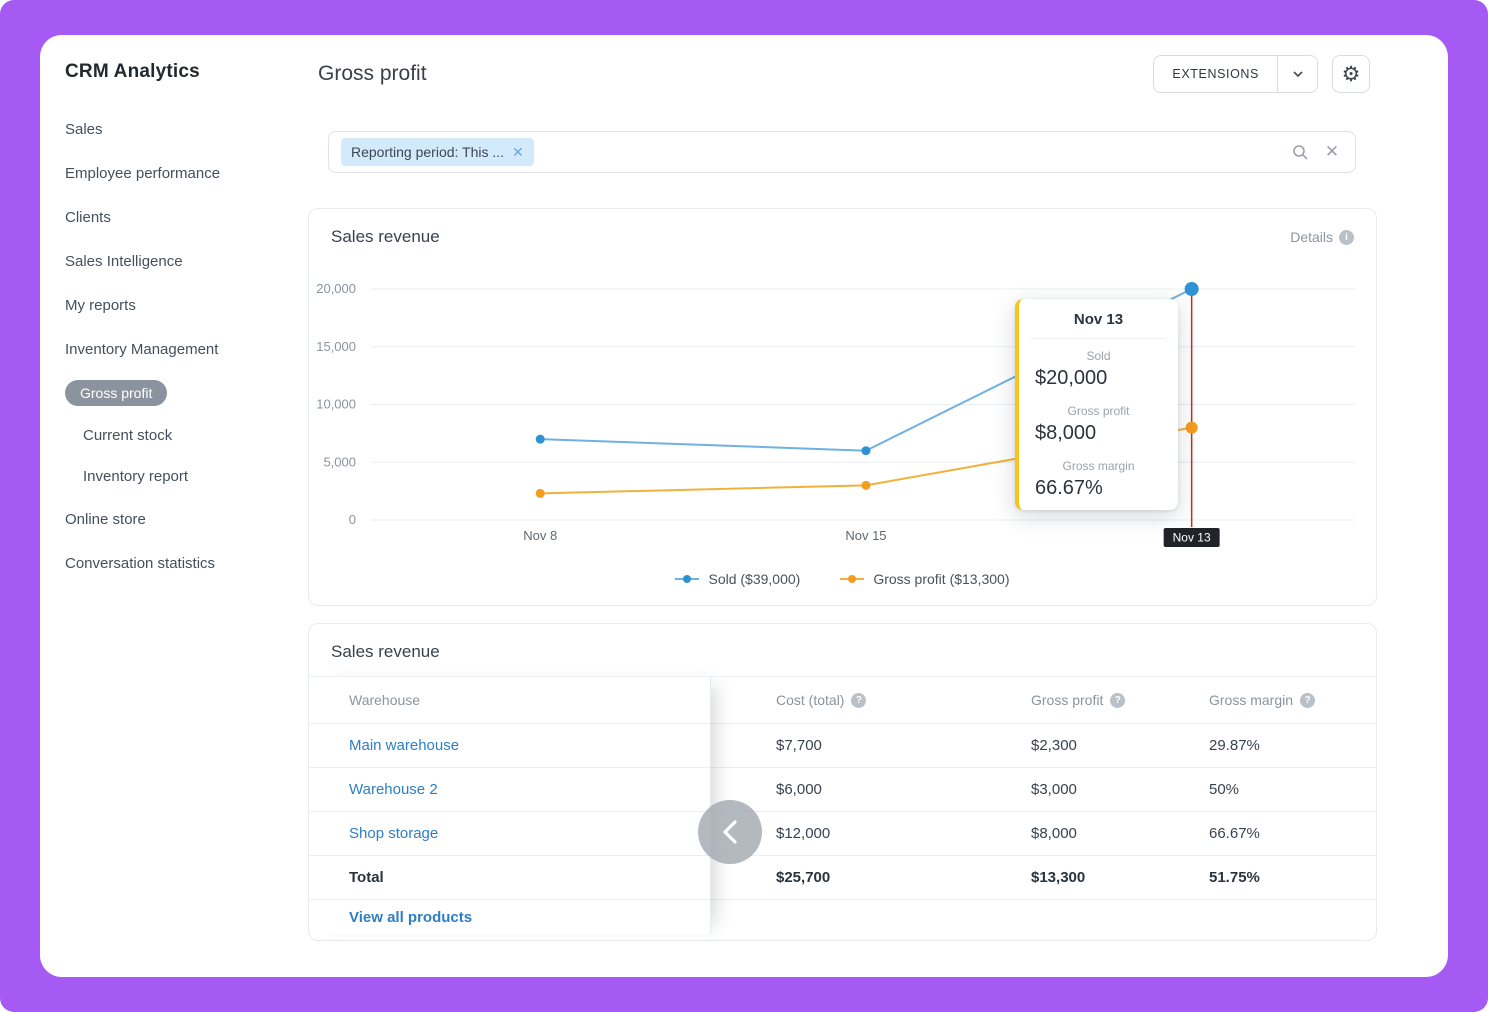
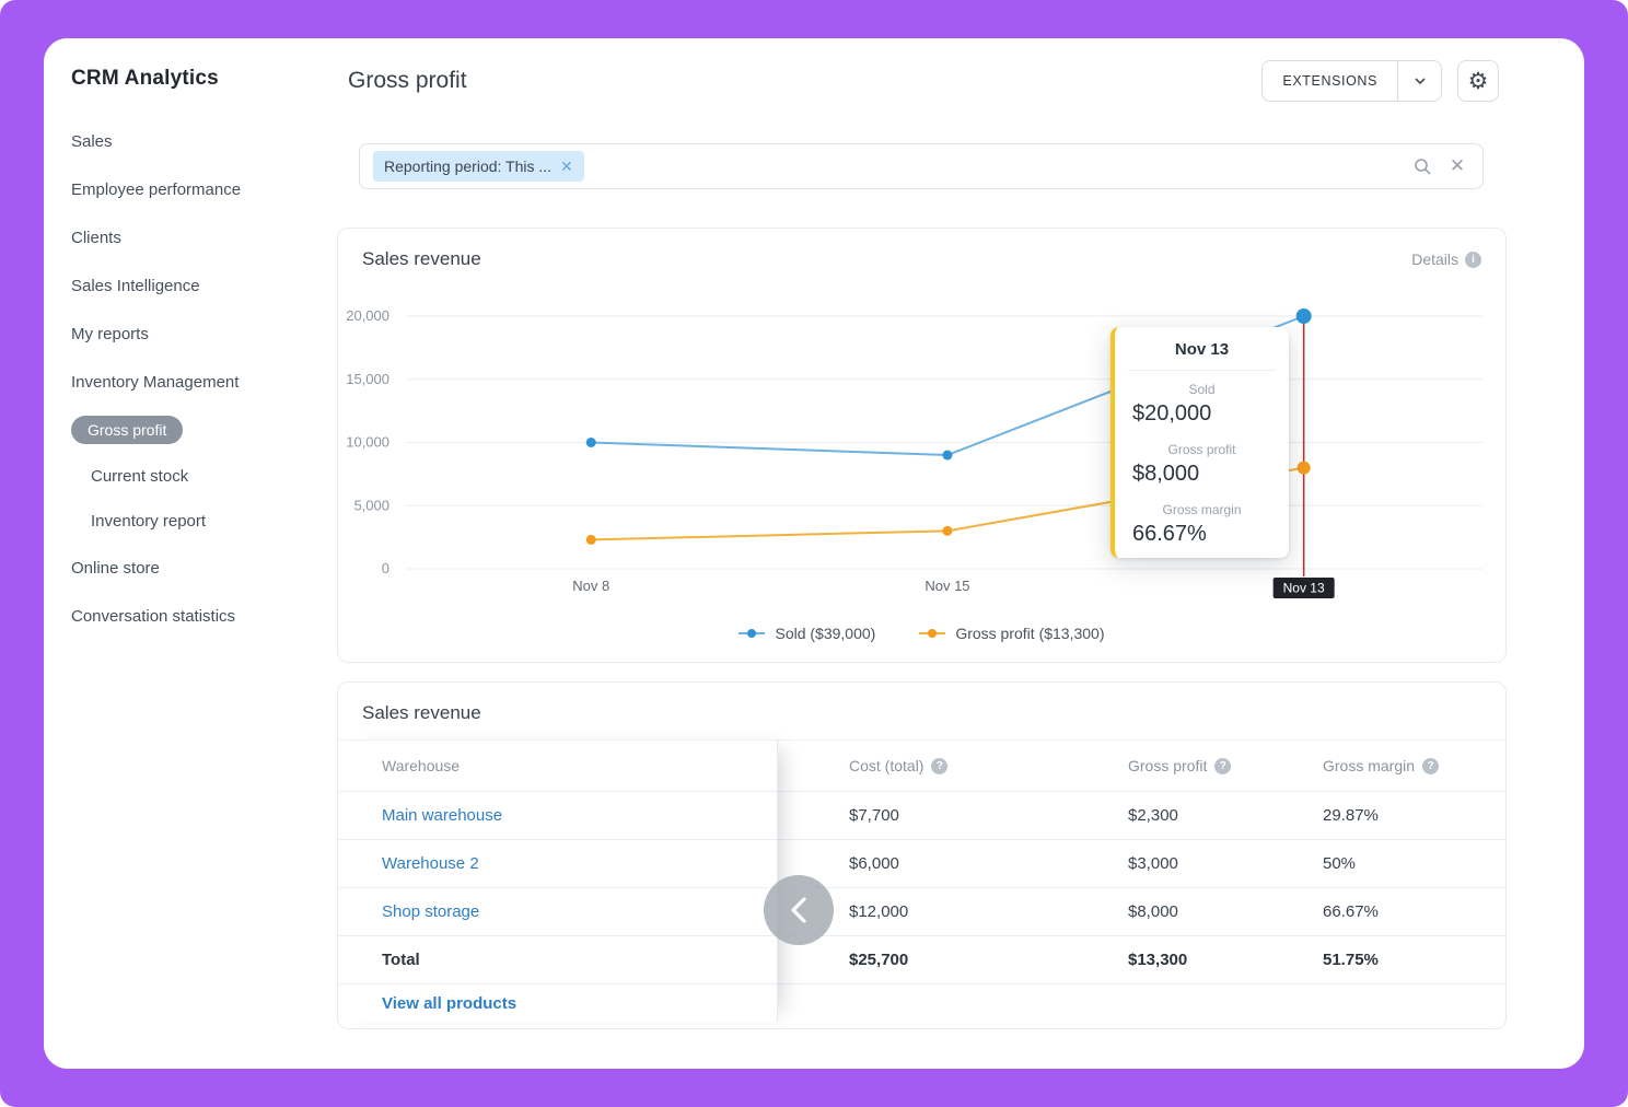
Sold ($39,000)/Nov 8: 7000 -> 10000
Sold ($39,000)/Nov 15: 6000 -> 9000
